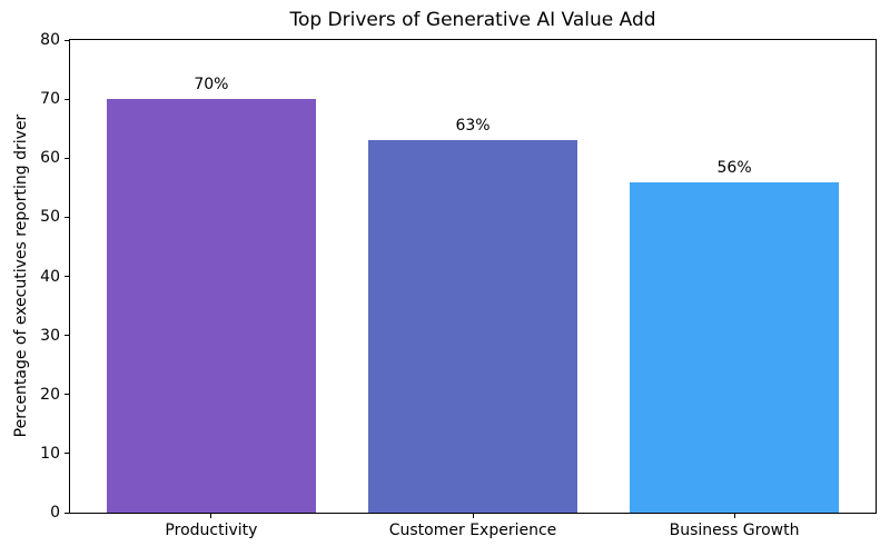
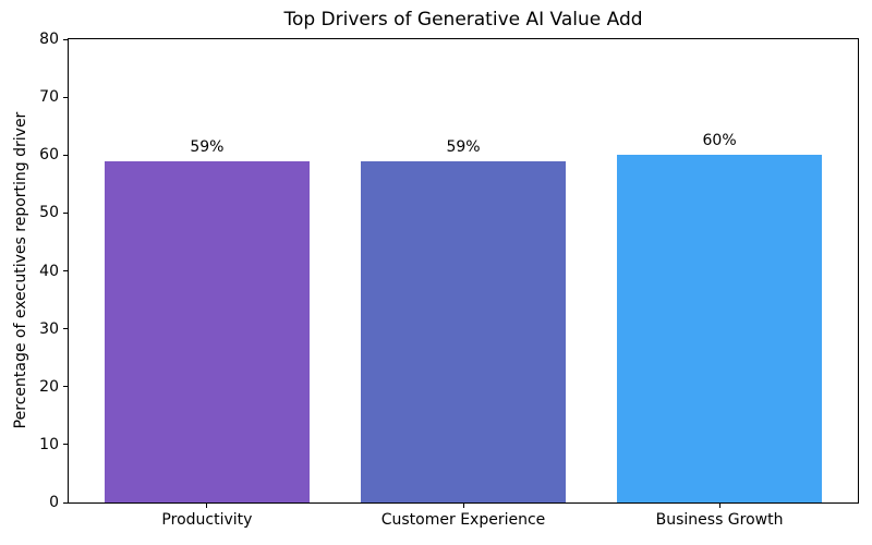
Productivity: 70% -> 59%
Customer Experience: 63% -> 59%
Business Growth: 56% -> 60%
